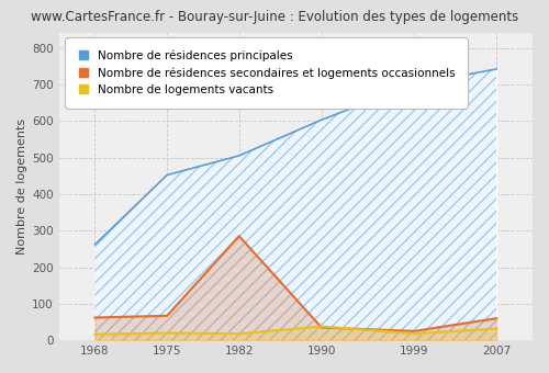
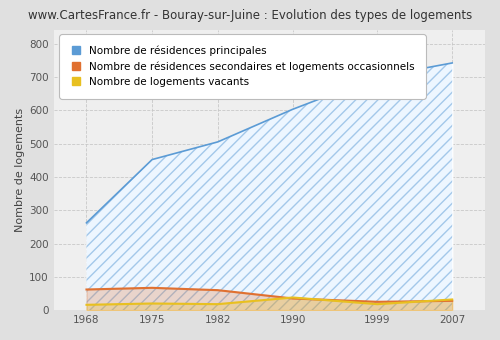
Nombre de résidences secondaires et logements occasionnels/1982: 285 -> 60
Nombre de résidences secondaires et logements occasionnels/2007: 60 -> 28
